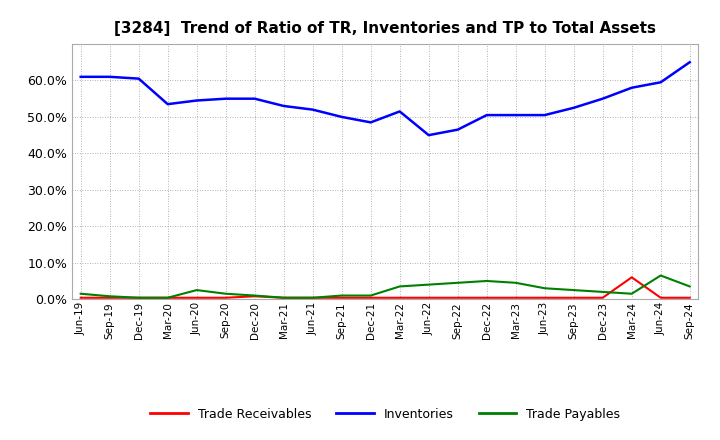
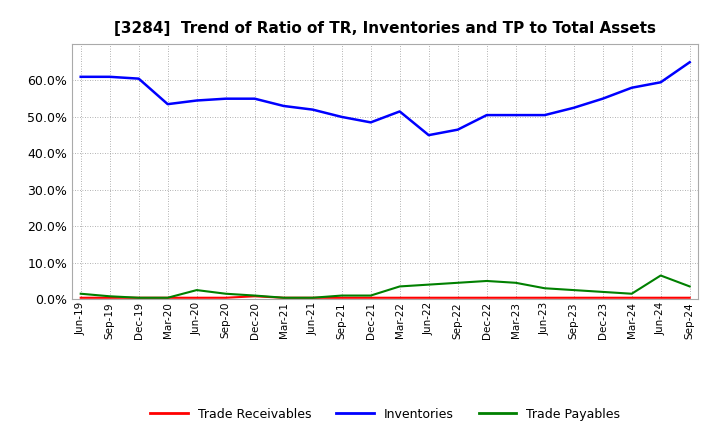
Trade Receivables/Mar-24: 6.0% -> 0.4%
